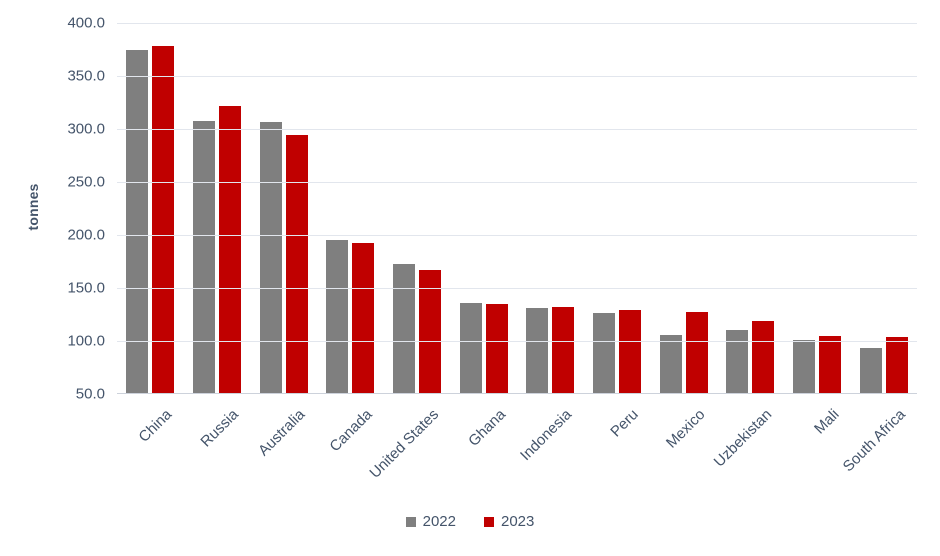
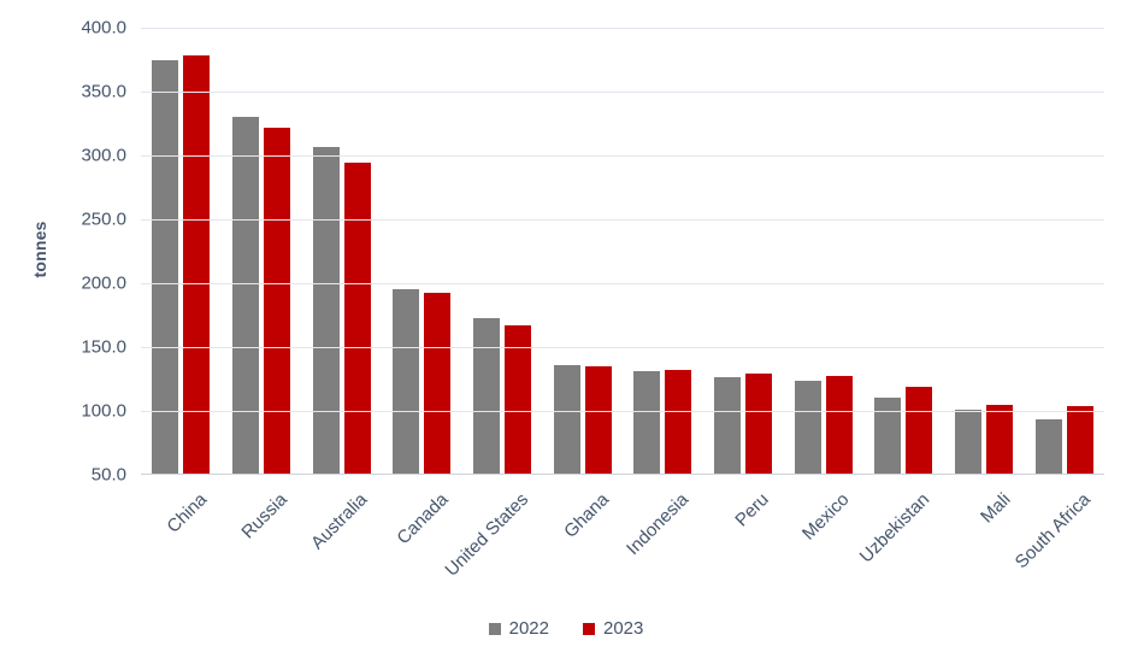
2022/Russia: 308 -> 330
2022/Mexico: 106 -> 124
